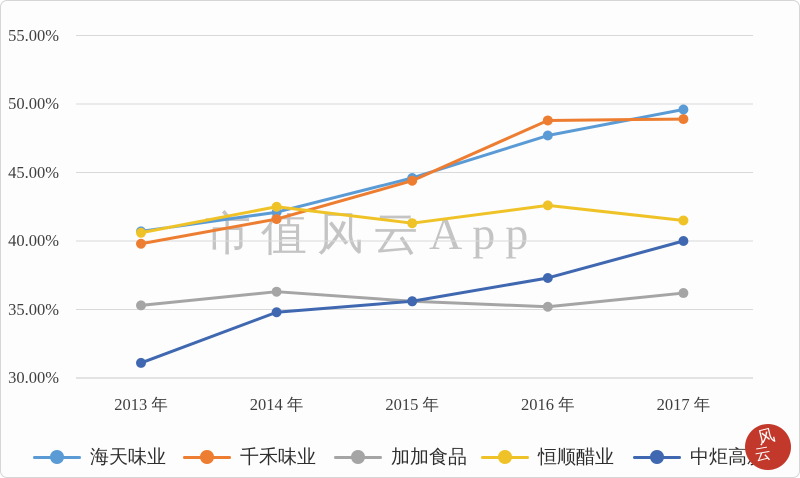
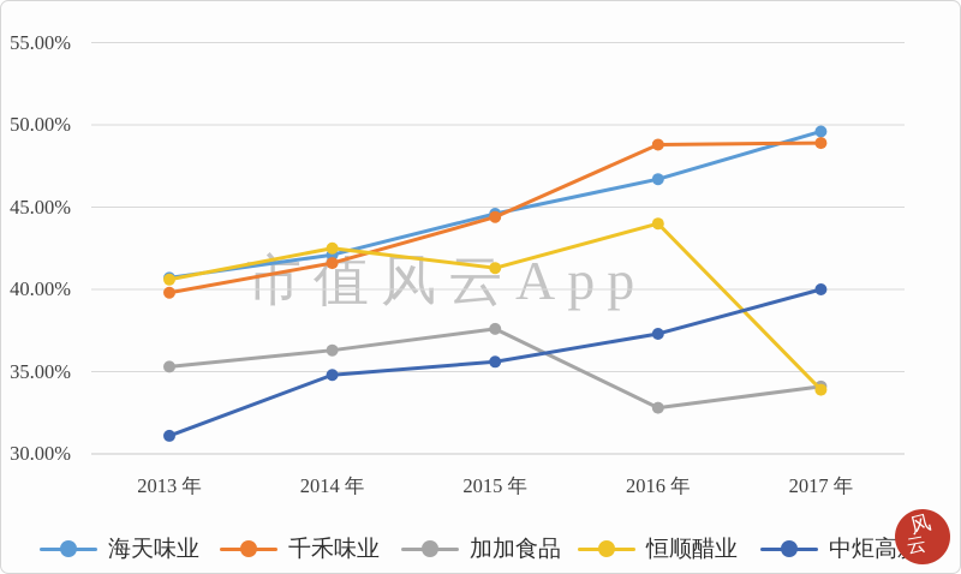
加加食品/2015 年: 35.6% -> 37.6%
海天味业/2016 年: 47.7% -> 46.7%
加加食品/2016 年: 35.2% -> 32.8%
恒顺醋业/2016 年: 42.6% -> 44.0%
加加食品/2017 年: 36.2% -> 34.1%
恒顺醋业/2017 年: 41.5% -> 33.9%
